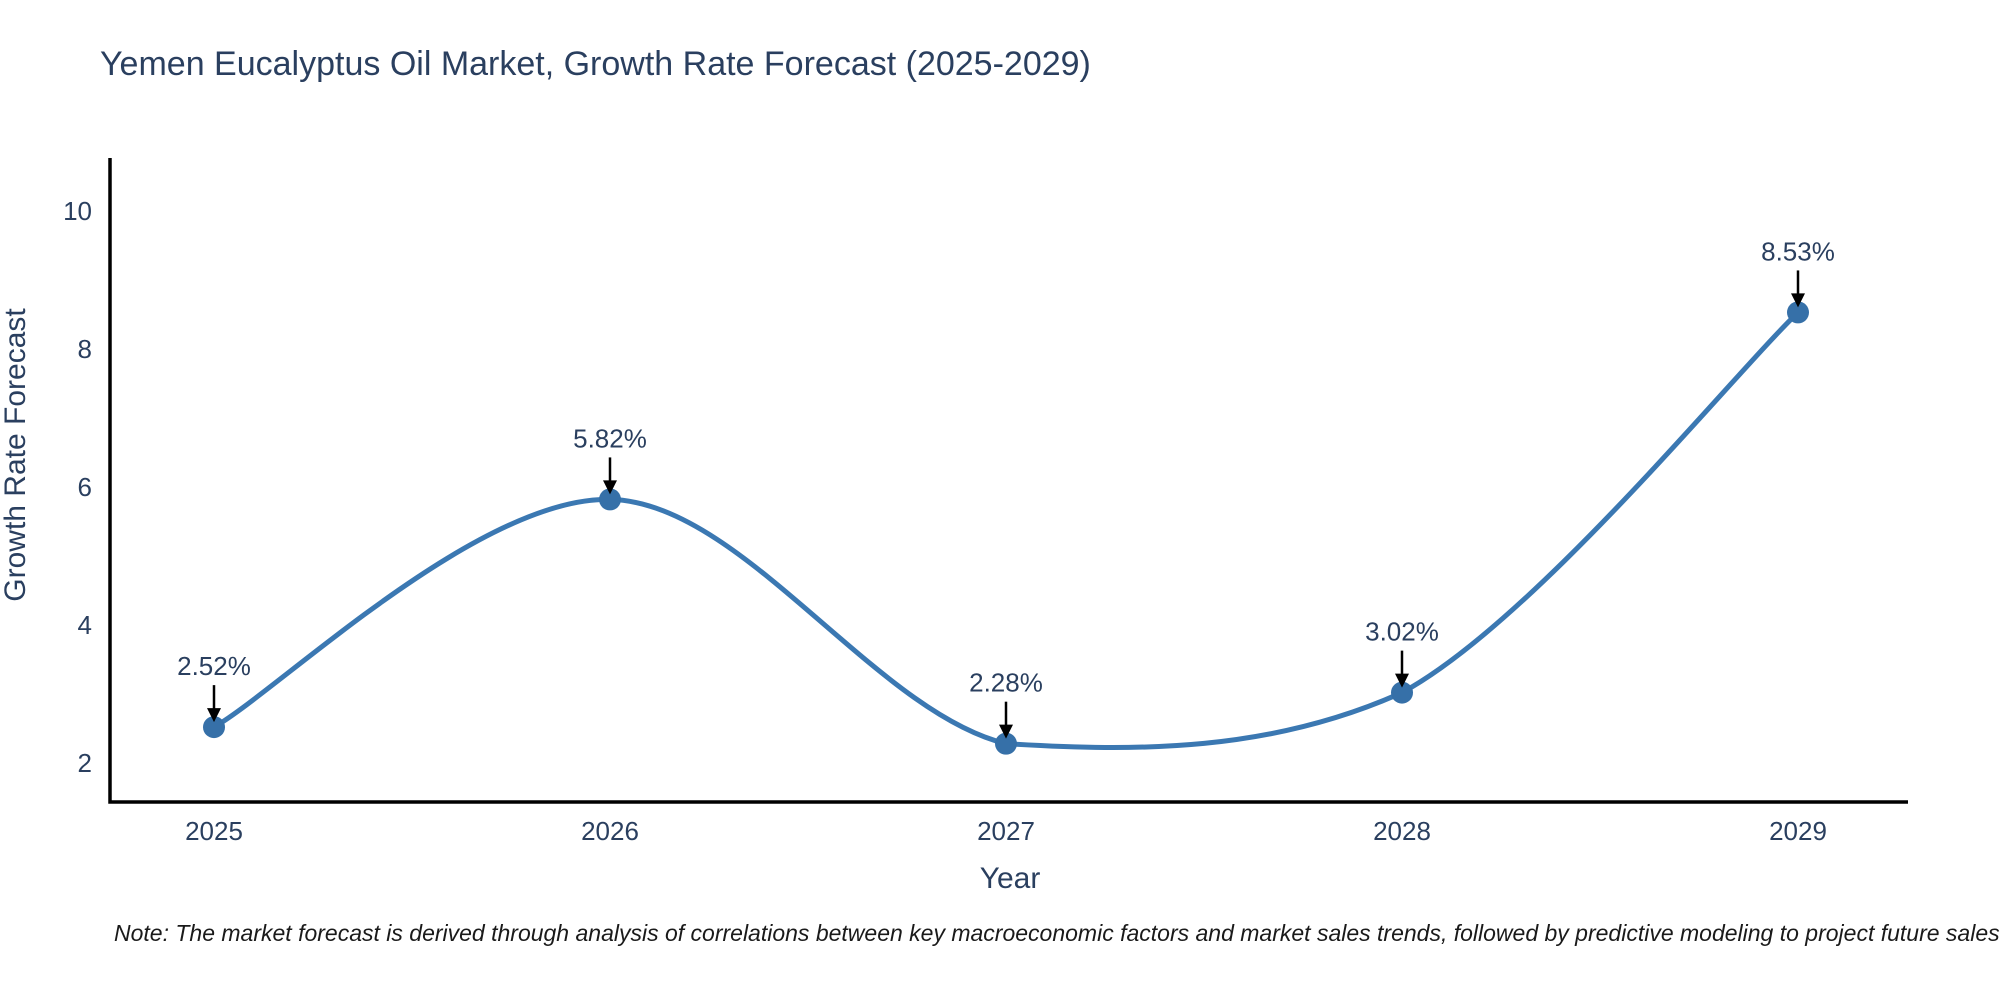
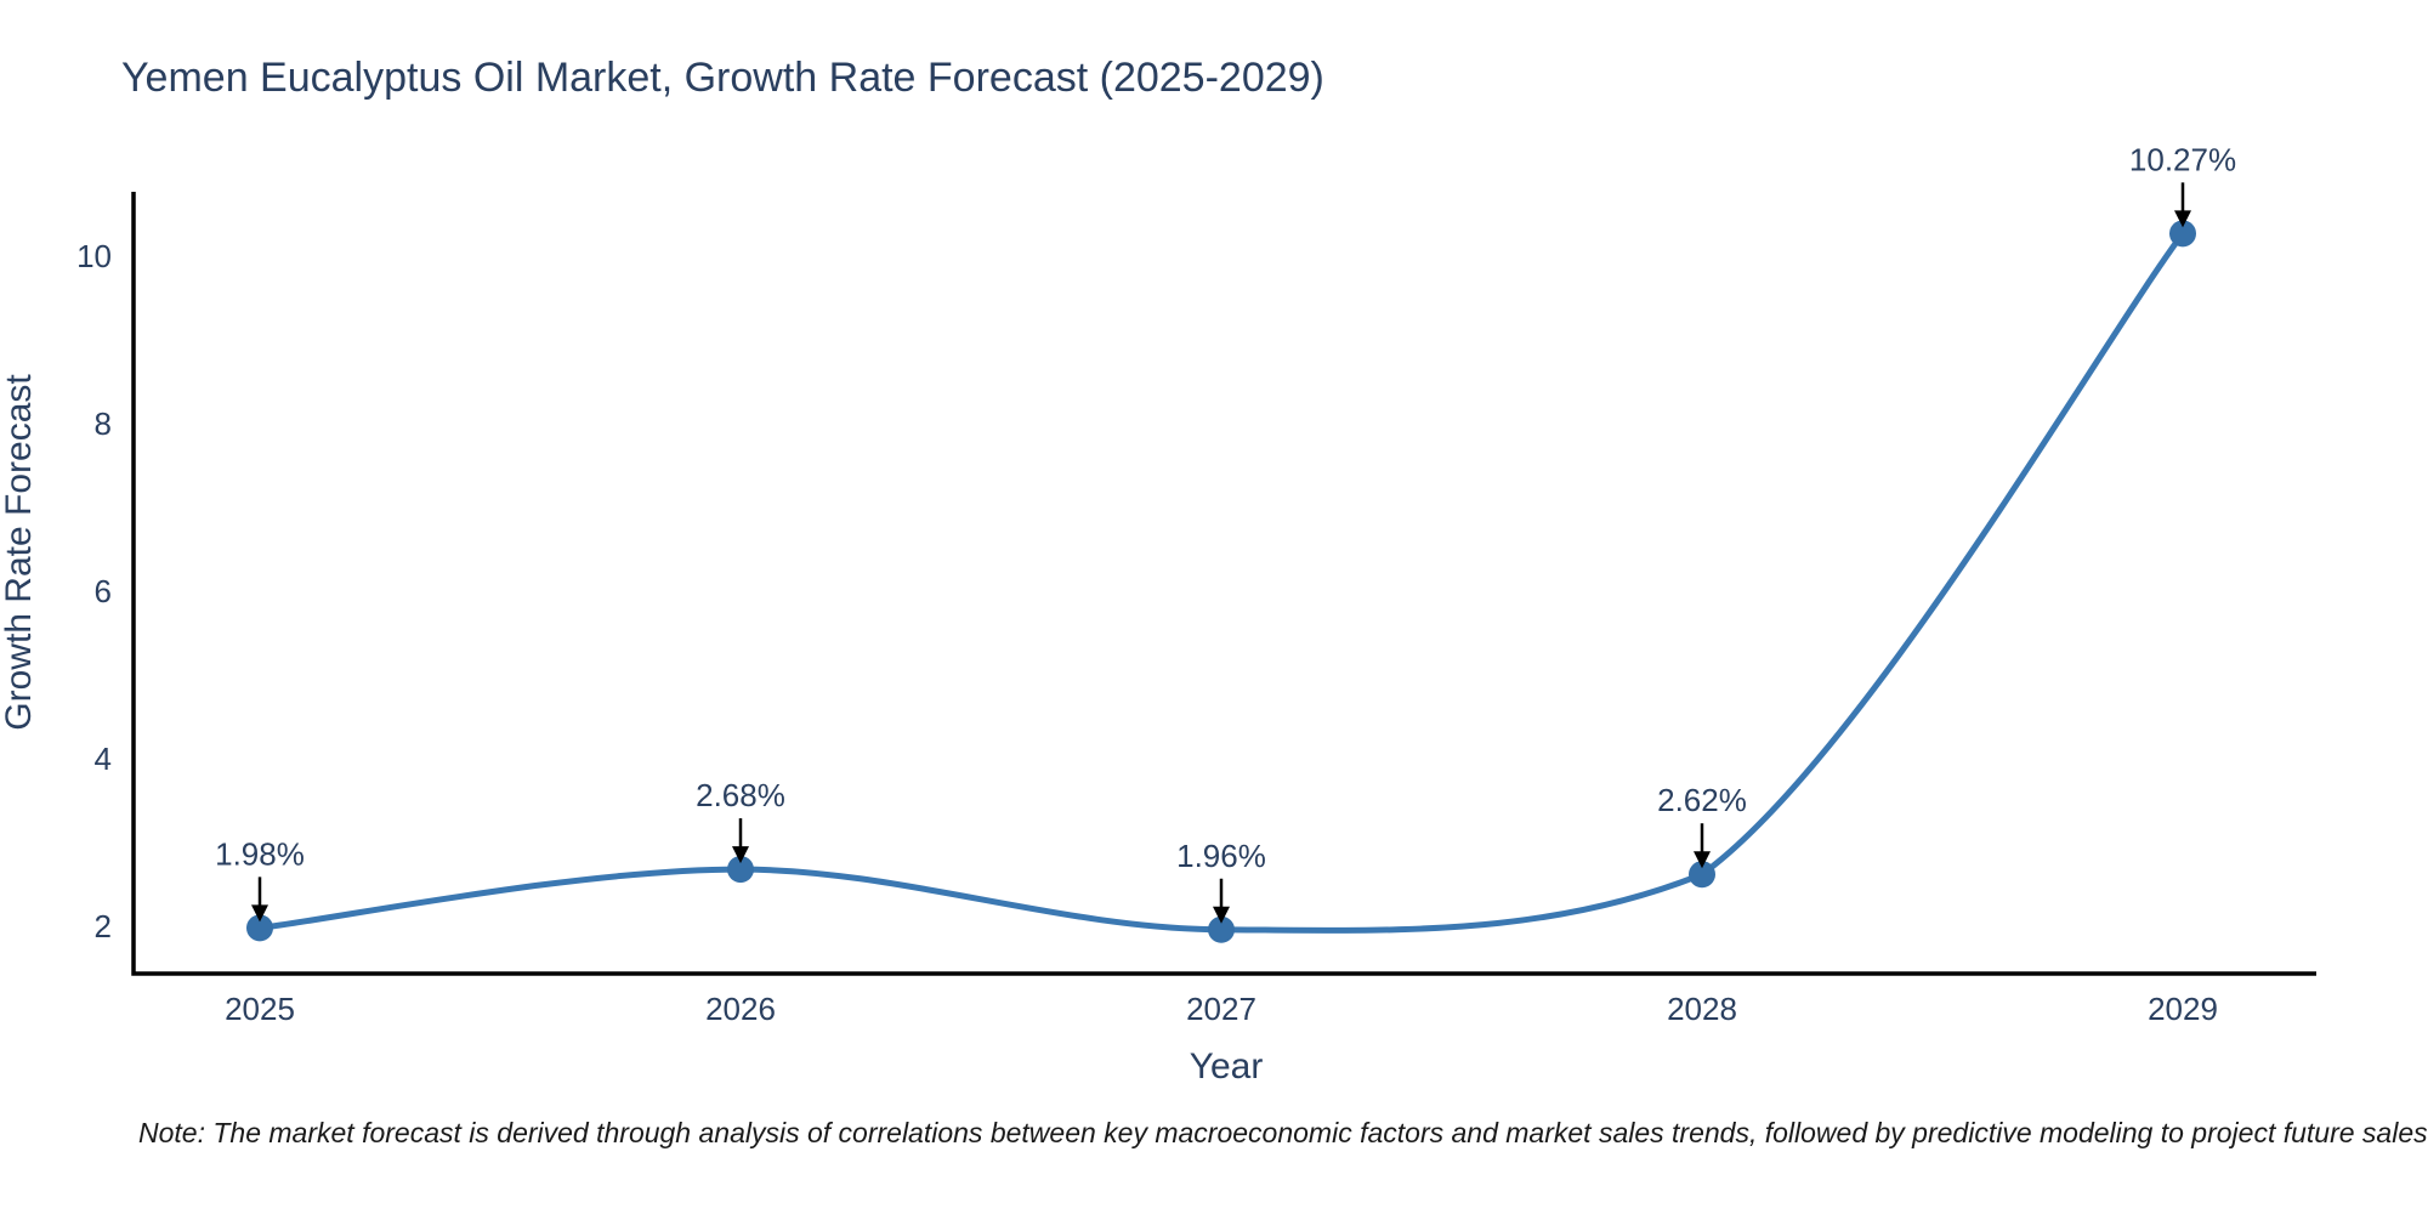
2025: 2.52% -> 1.98%
2026: 5.82% -> 2.68%
2027: 2.28% -> 1.96%
2028: 3.02% -> 2.62%
2029: 8.53% -> 10.27%
